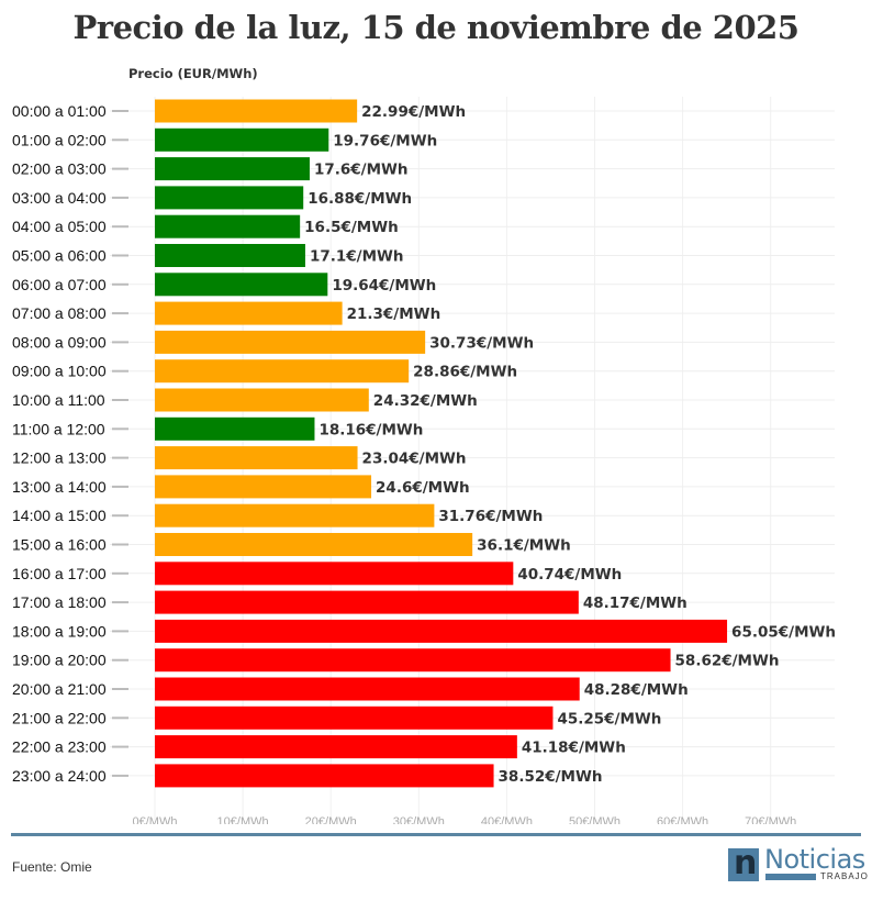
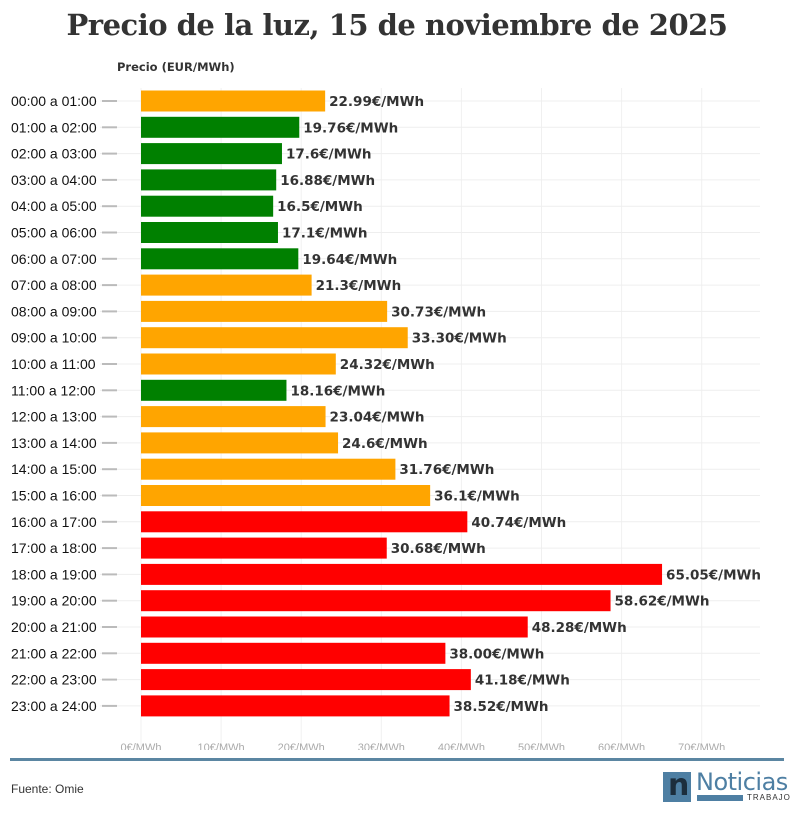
09:00 a 10:00: 28.86 -> 33.30
17:00 a 18:00: 48.17 -> 30.68
21:00 a 22:00: 45.25 -> 38.00
